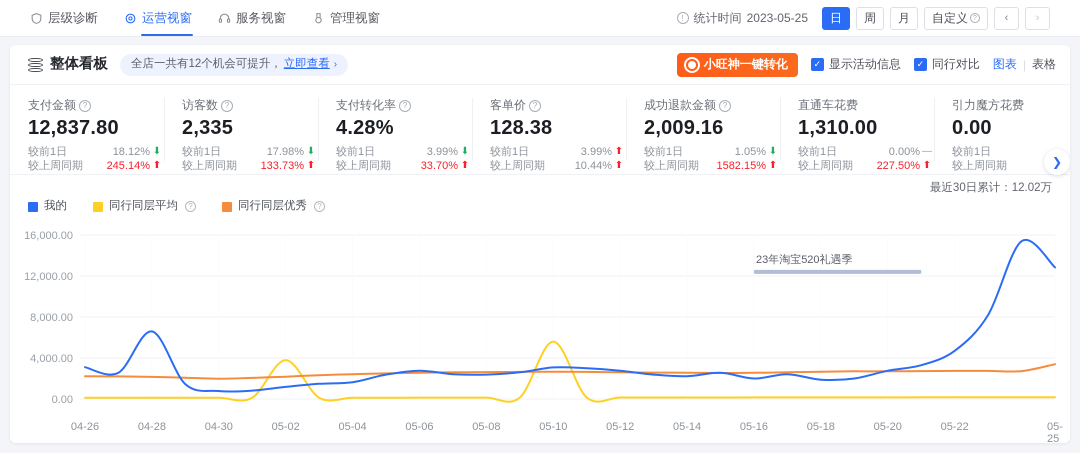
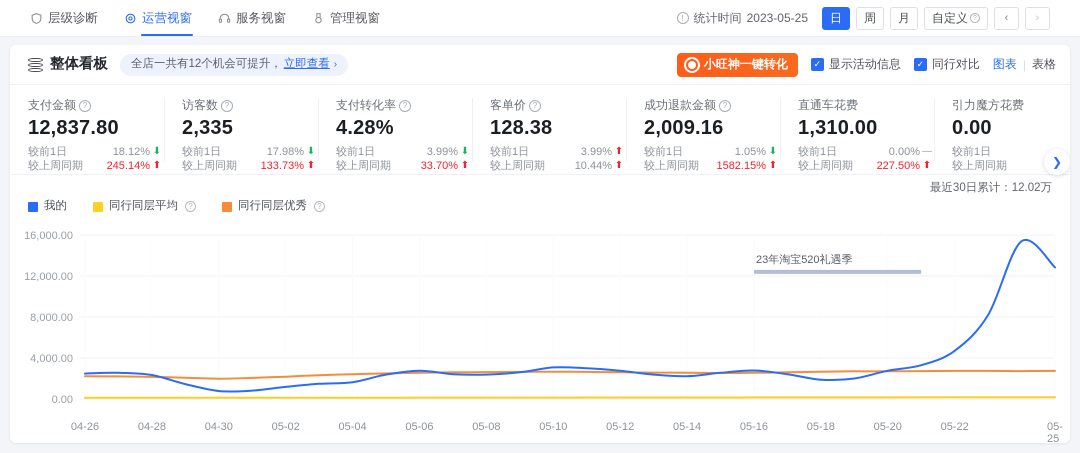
我的/04-26: 3100 -> 2500
我的/04-28: 6600 -> 2300
同行同层平均/05-02: 3800 -> 100
同行同层平均/05-10: 5600 -> 100
我的/05-16: 2000 -> 2800
同行同层优秀/05-25: 3400 -> 2700
